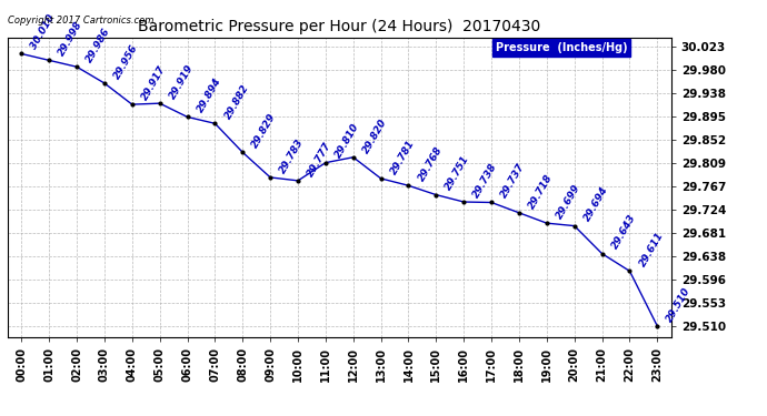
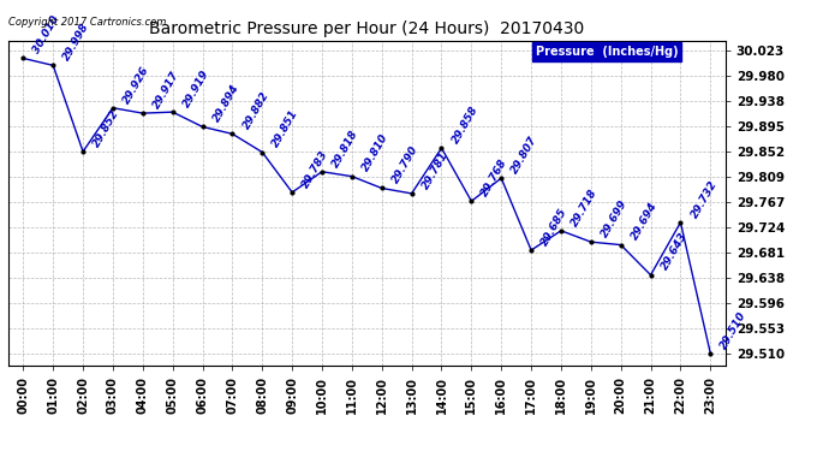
02:00: 29.986 -> 29.852
03:00: 29.956 -> 29.926
08:00: 29.829 -> 29.851
10:00: 29.777 -> 29.818
12:00: 29.820 -> 29.790
14:00: 29.768 -> 29.858
15:00: 29.751 -> 29.768
16:00: 29.738 -> 29.807
17:00: 29.737 -> 29.685
22:00: 29.611 -> 29.732
